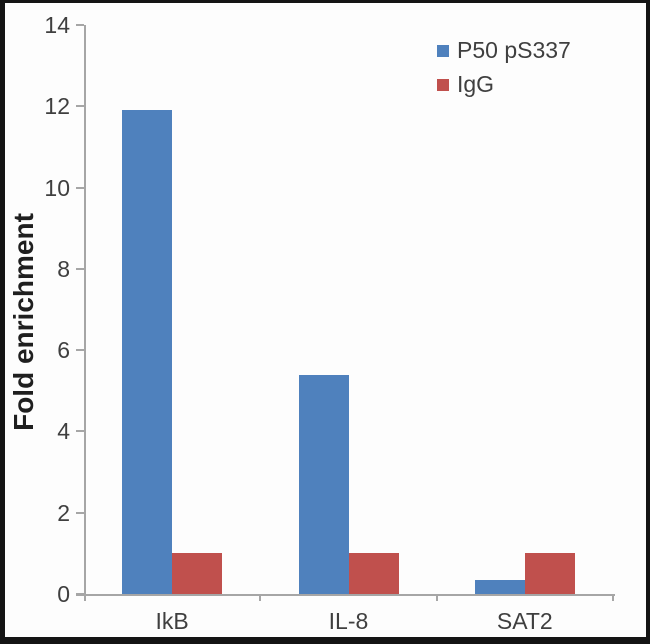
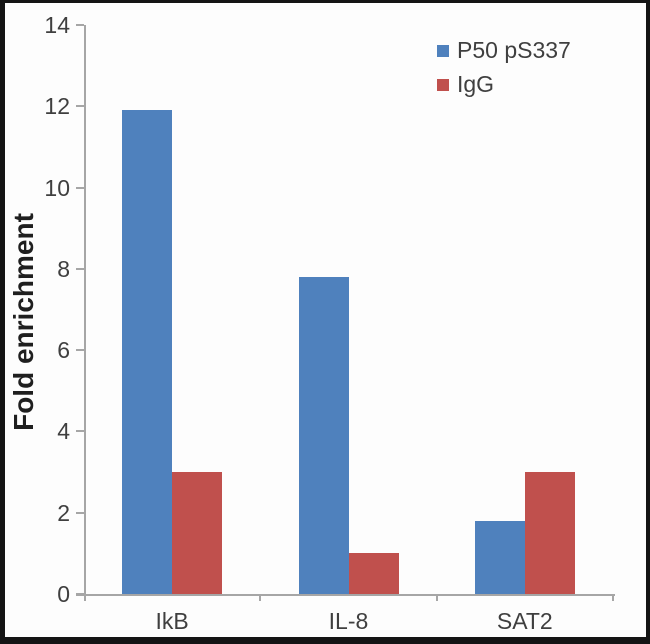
IgG/IkB: 1 -> 3
P50 pS337/IL-8: 5.4 -> 7.8
P50 pS337/SAT2: 0.3 -> 1.8
IgG/SAT2: 1 -> 3
